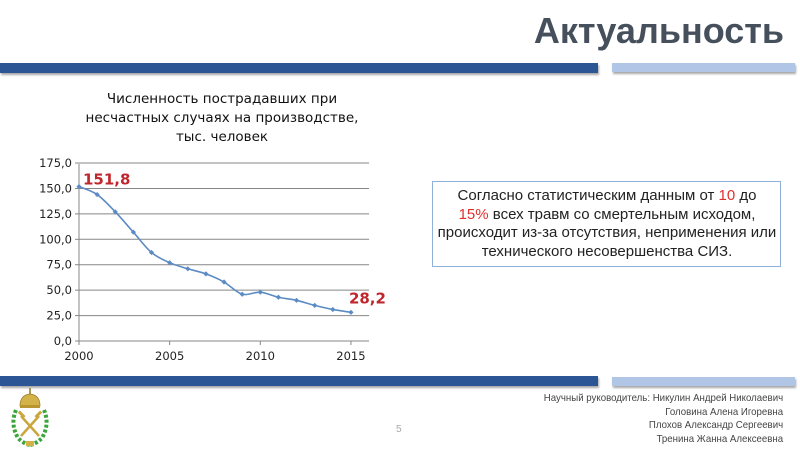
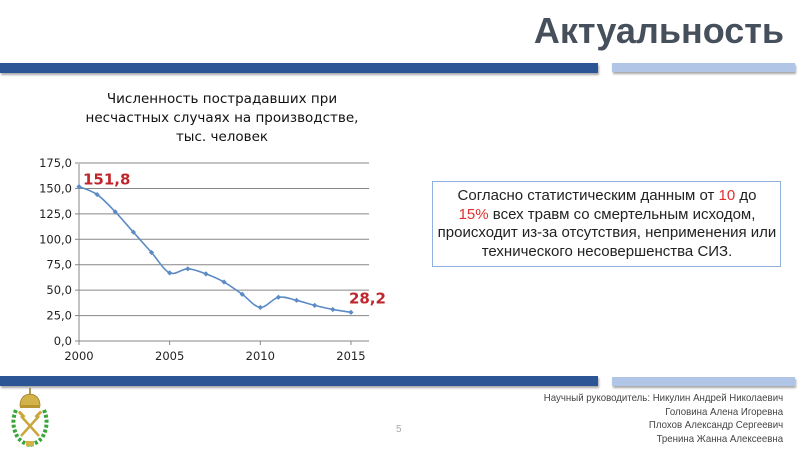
2005: 77 -> 67
2010: 48 -> 33
